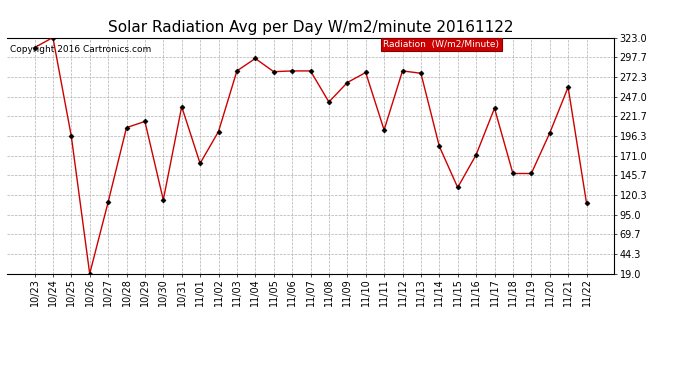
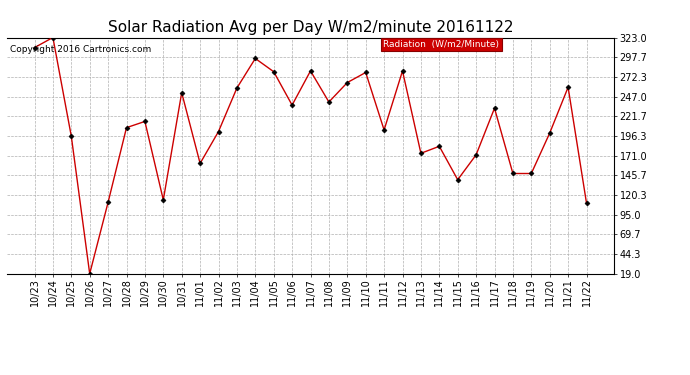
10/31: 234 -> 252
11/03: 280 -> 258
11/06: 280 -> 236
11/13: 277 -> 174
11/15: 130 -> 140
